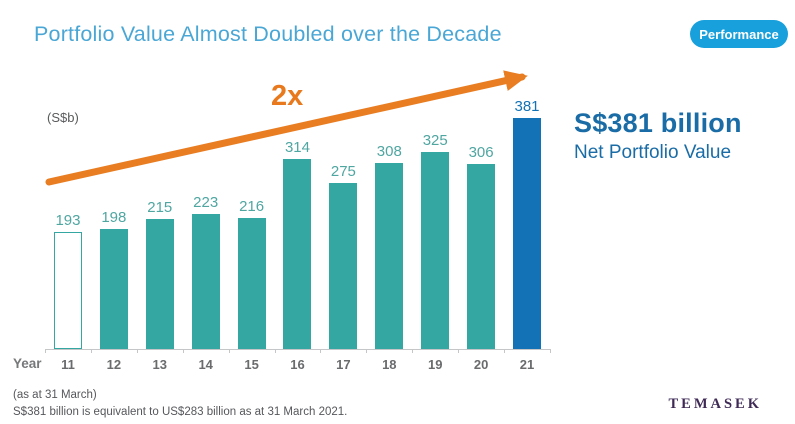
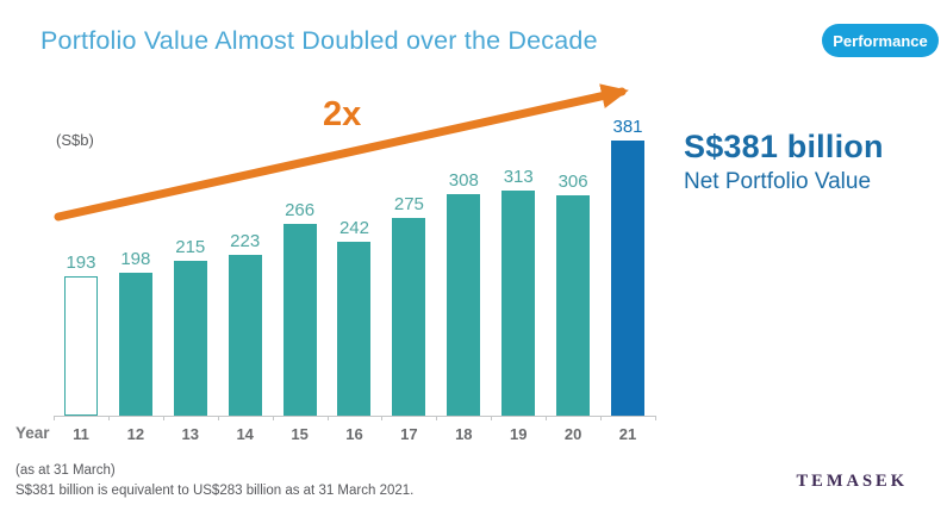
15: 216 -> 266
16: 314 -> 242
19: 325 -> 313
